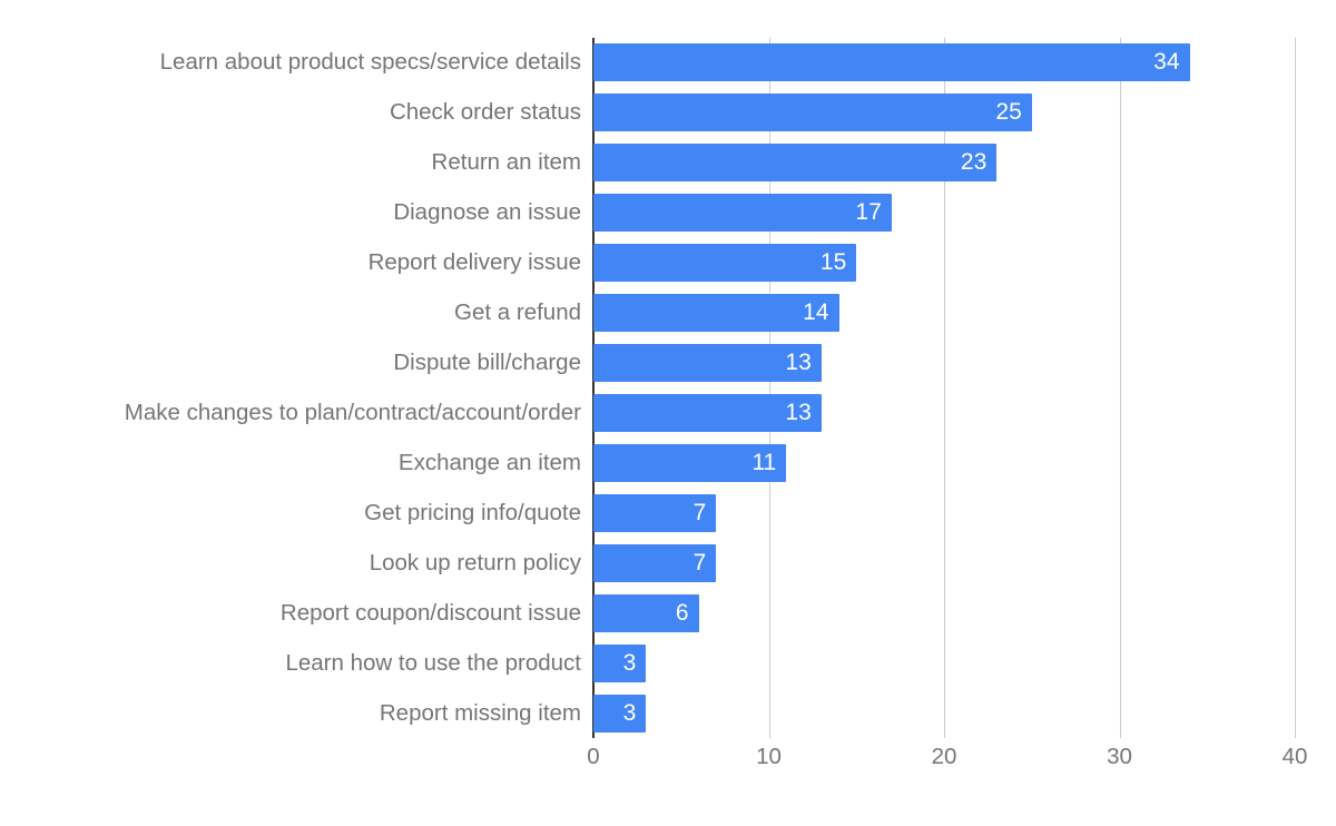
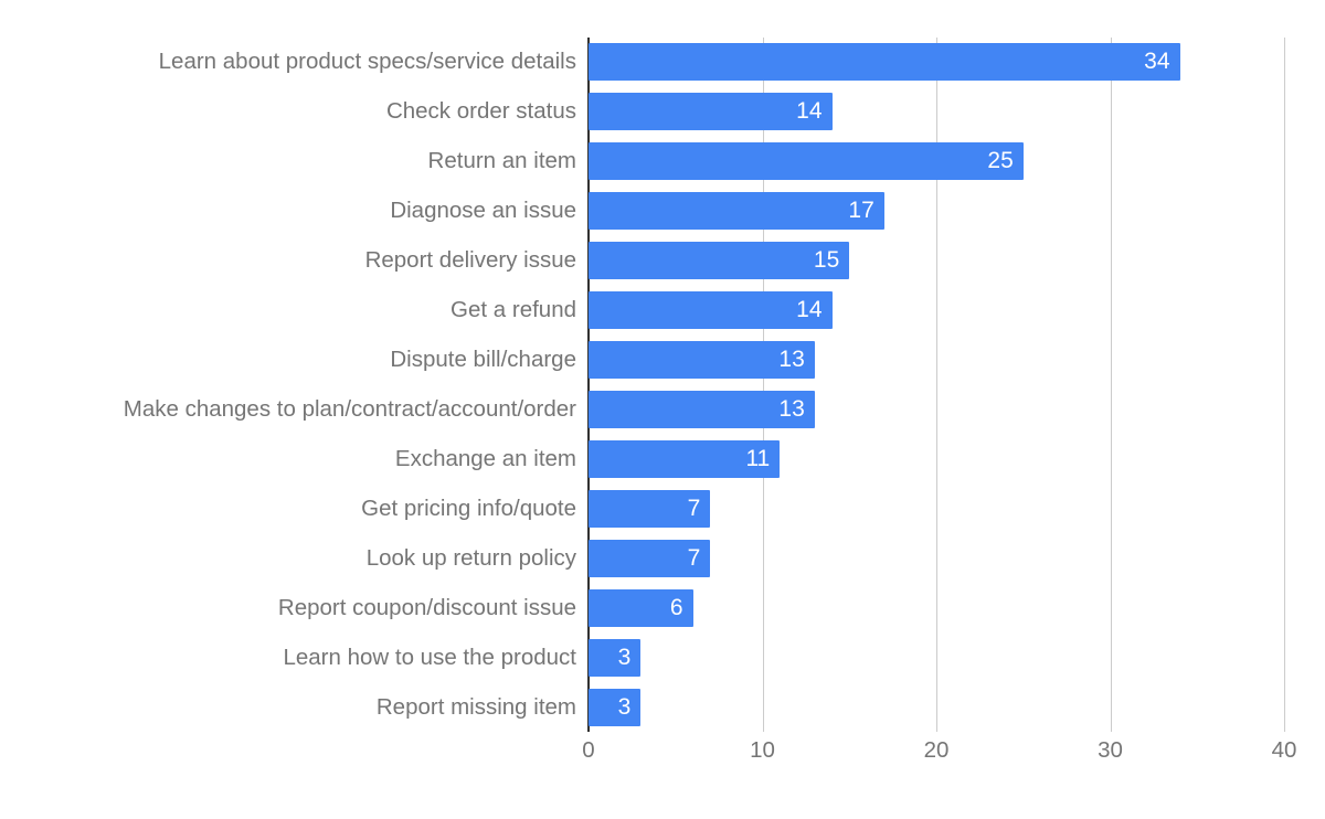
Check order status: 25 -> 14
Return an item: 23 -> 25
